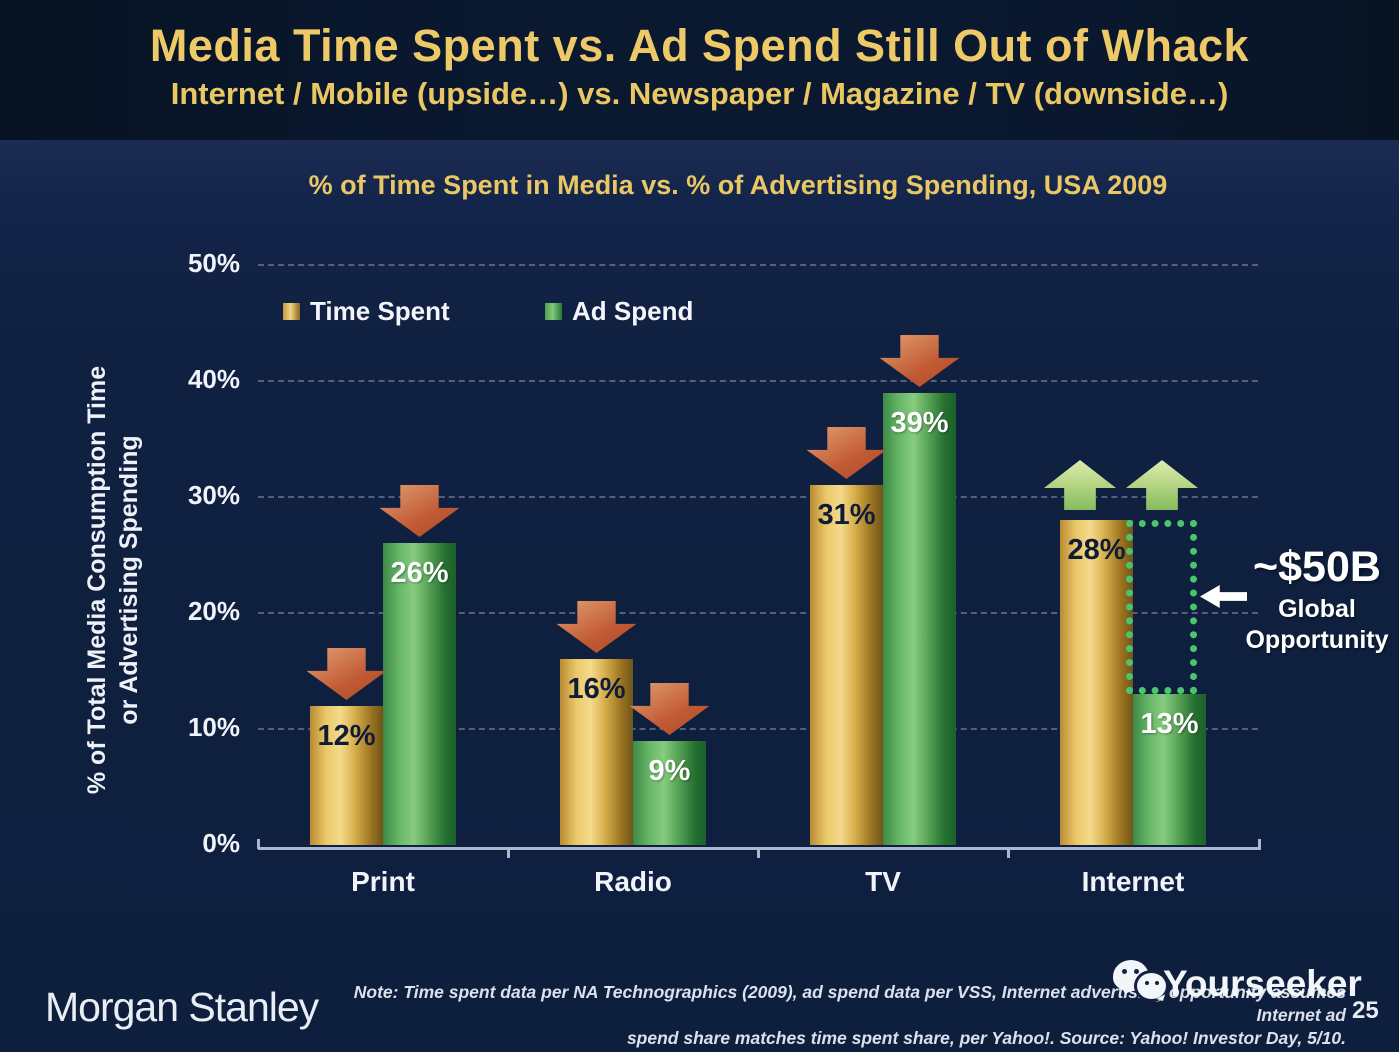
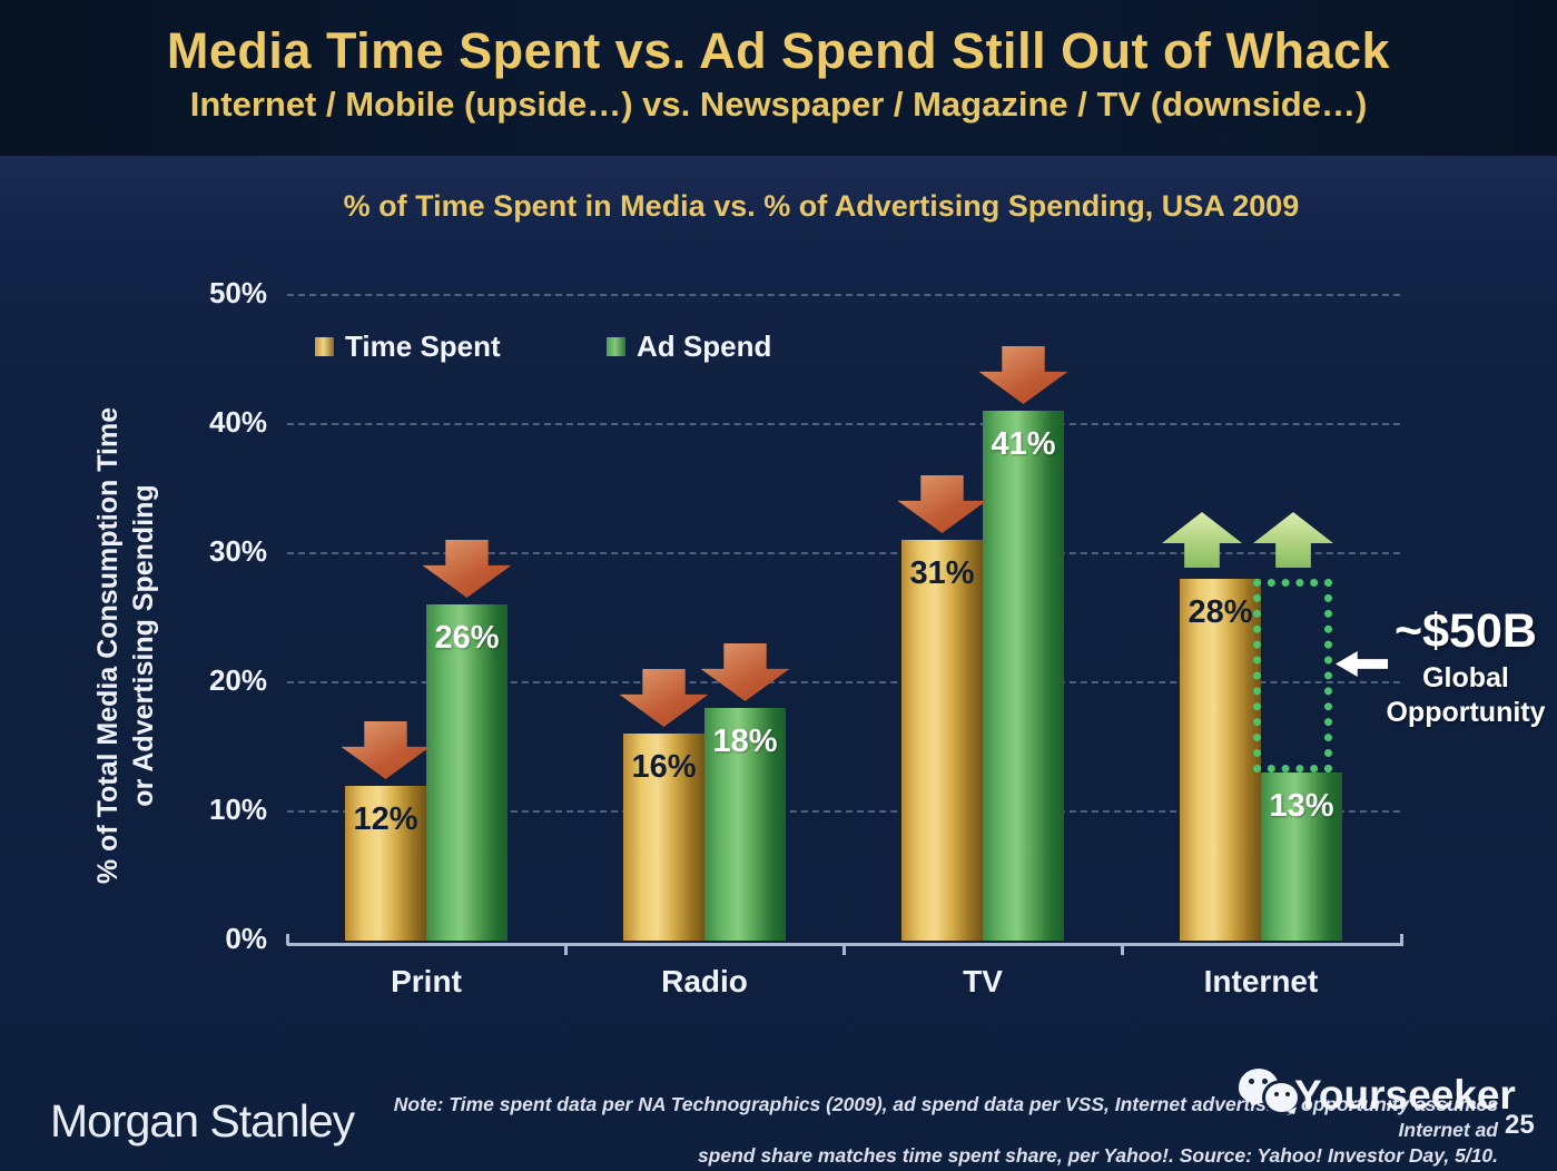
Ad Spend/Radio: 9% -> 18%
Ad Spend/TV: 39% -> 41%
